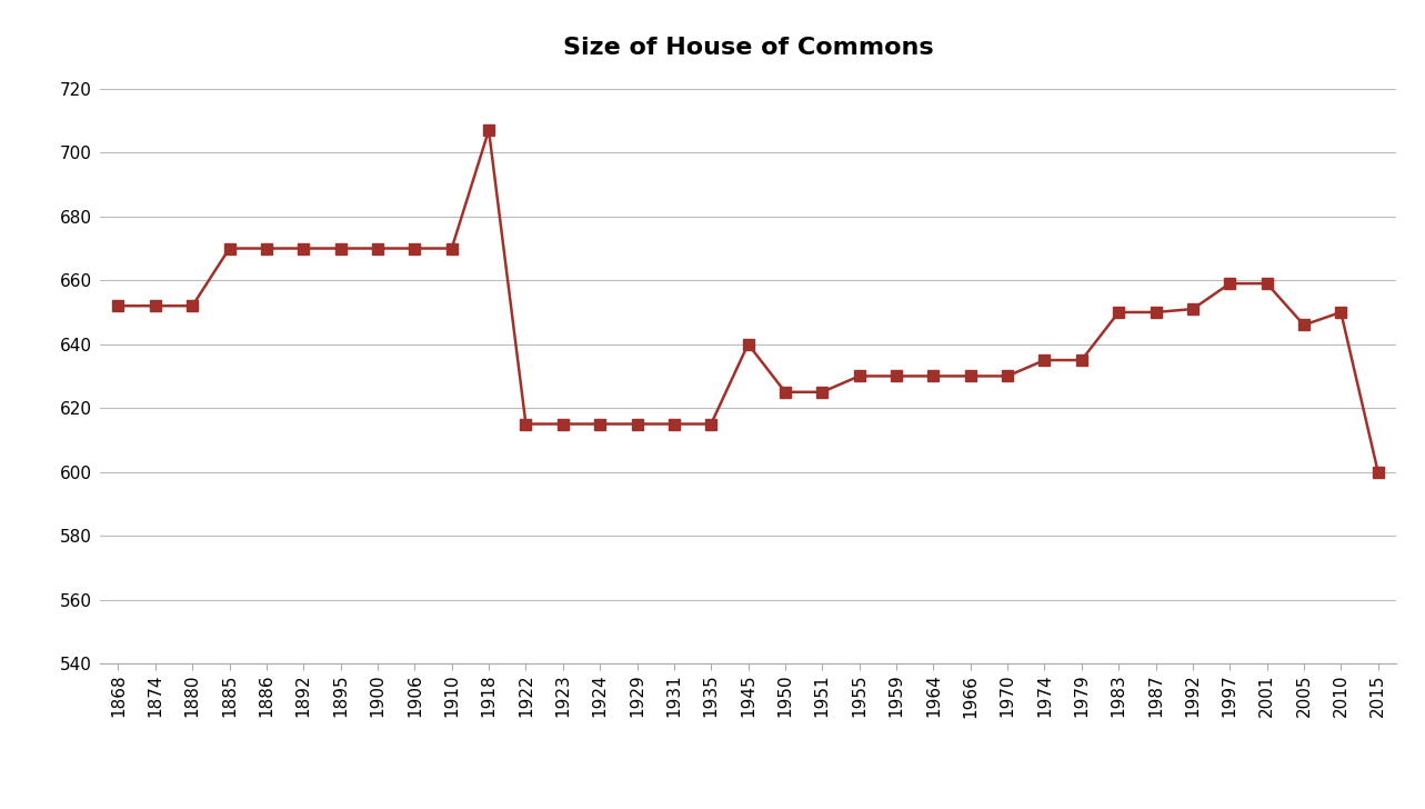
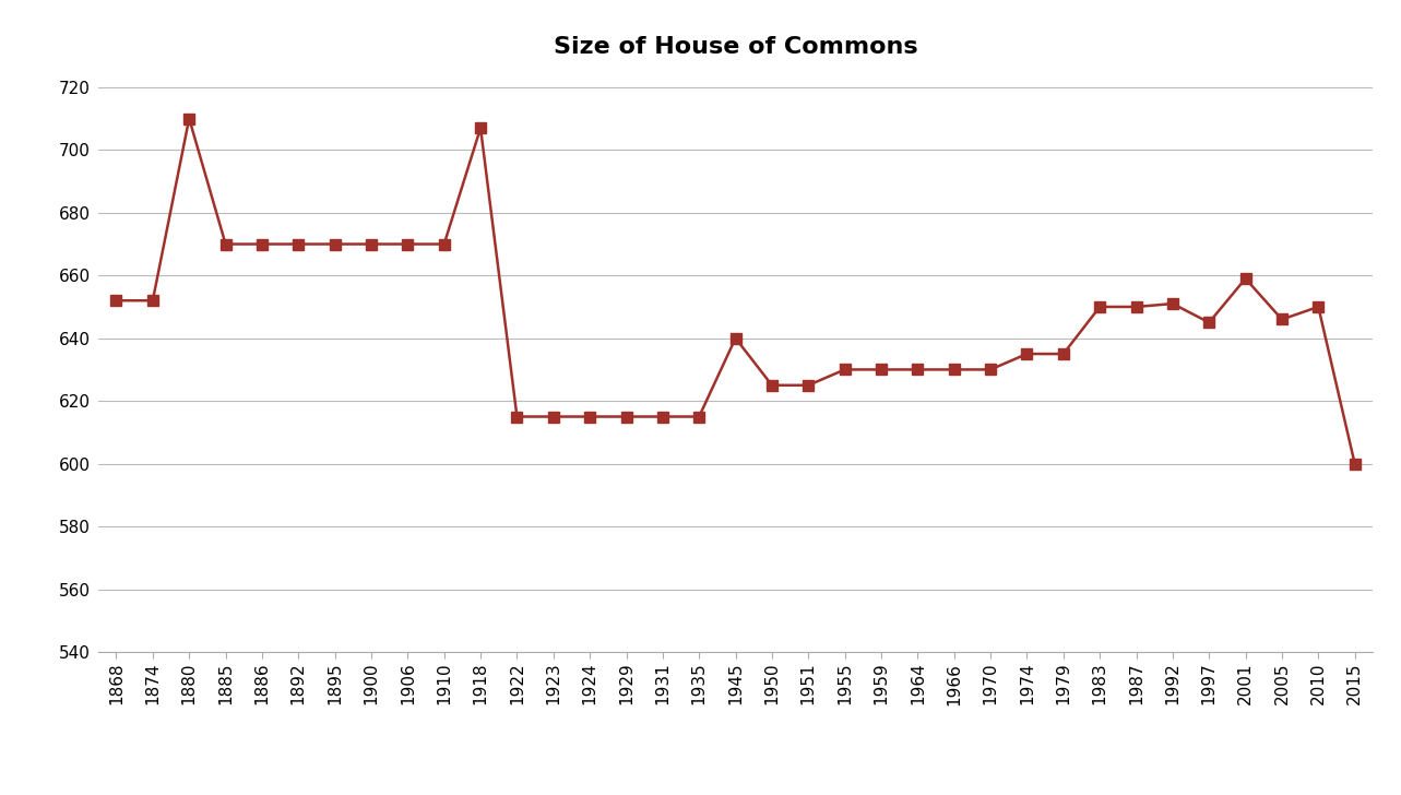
1880: 652 -> 710
1997: 659 -> 645
